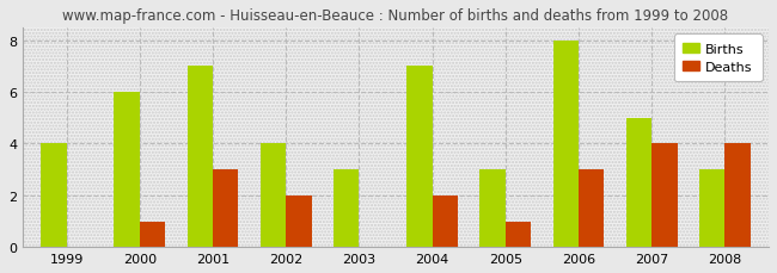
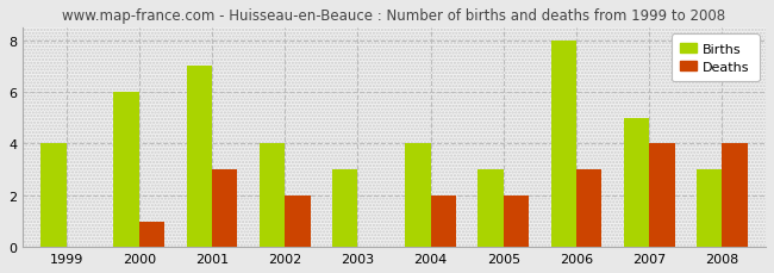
Births/2004: 7 -> 4
Deaths/2005: 1 -> 2
